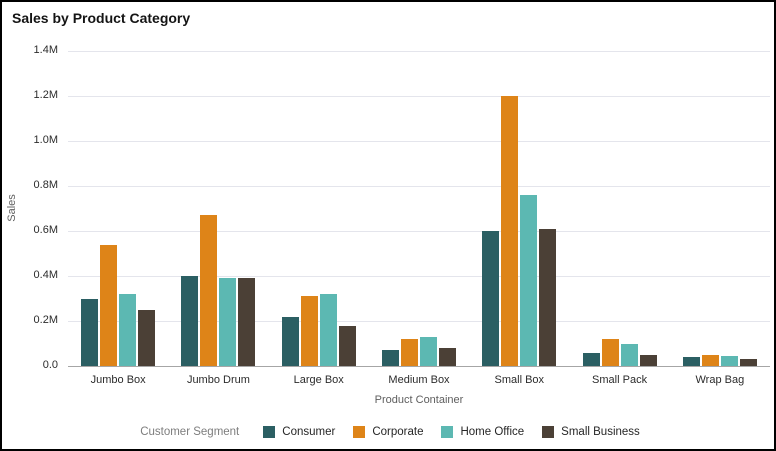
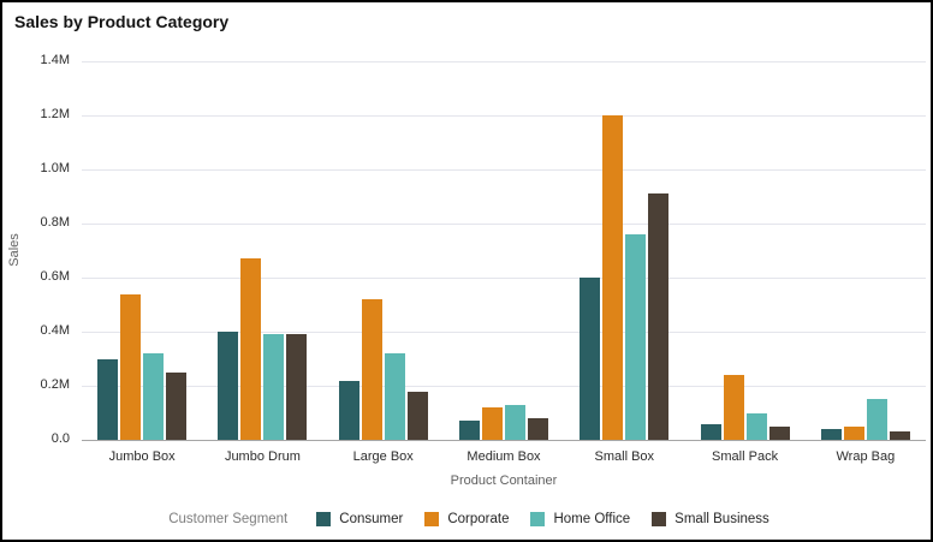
Corporate/Large Box: 0.31M -> 0.52M
Small Business/Small Box: 0.61M -> 0.91M
Corporate/Small Pack: 0.12M -> 0.24M
Home Office/Wrap Bag: 0.04M -> 0.15M
